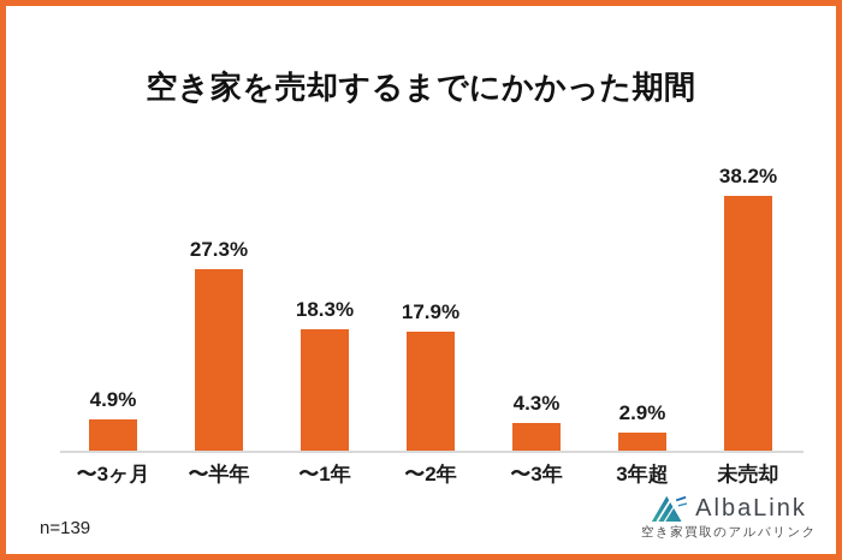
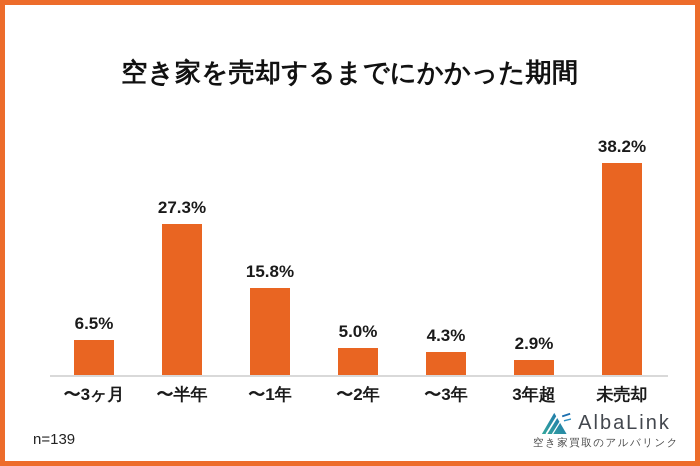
〜3ヶ月: 4.9% -> 6.5%
〜1年: 18.3% -> 15.8%
〜2年: 17.9% -> 5.0%
